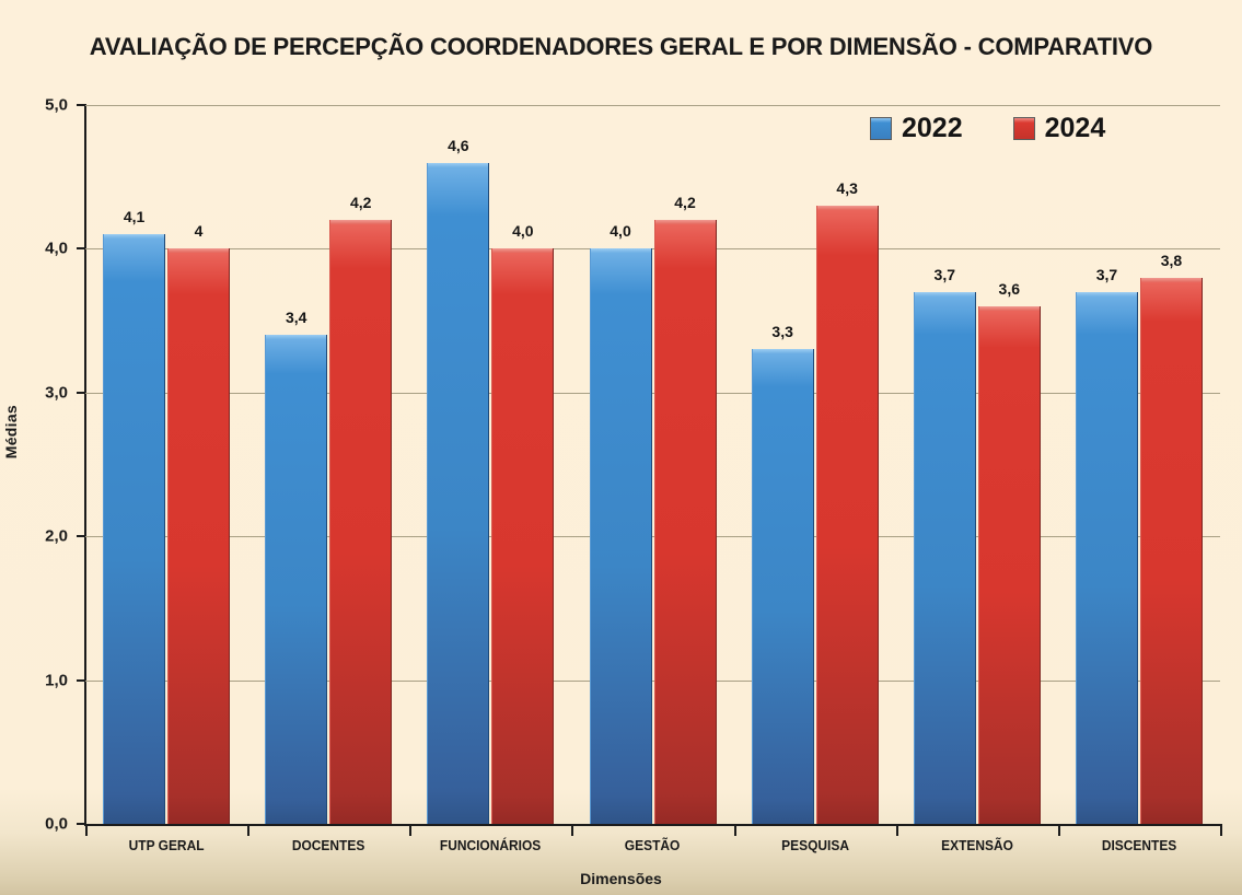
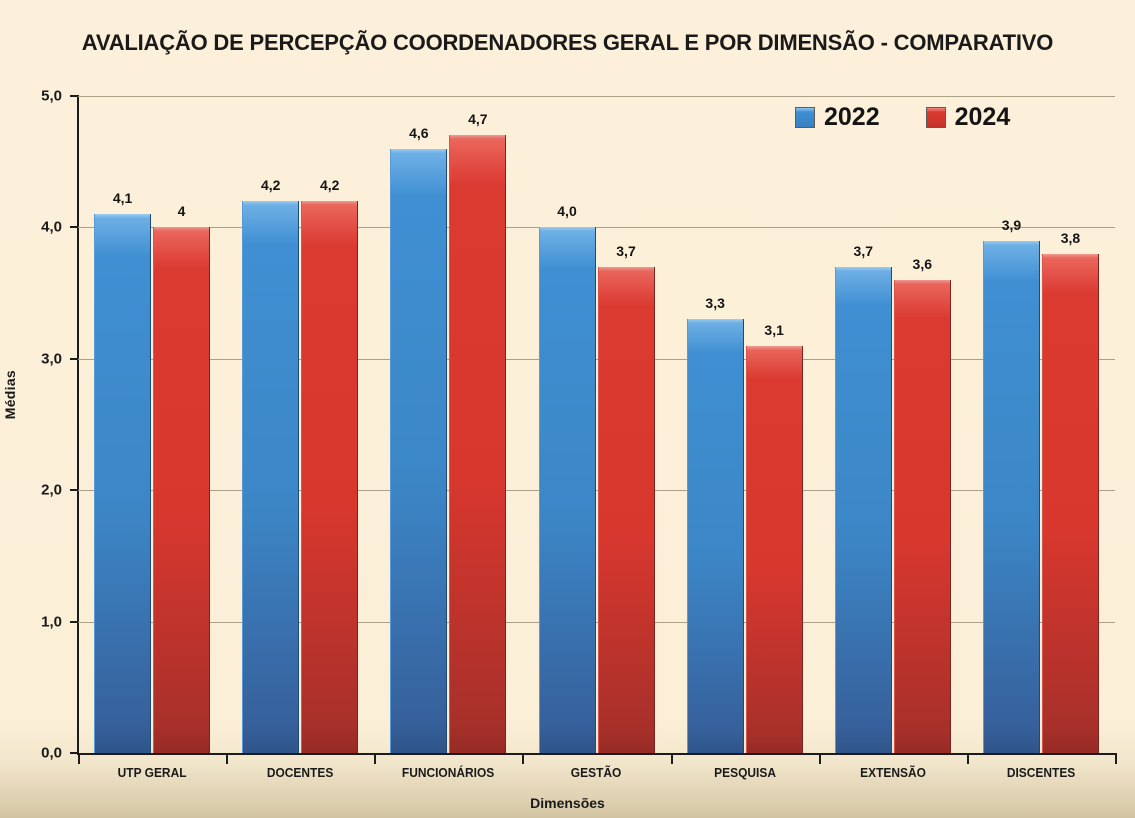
2022/DOCENTES: 3,4 -> 4,2
2024/FUNCIONÁRIOS: 4,0 -> 4,7
2024/GESTÃO: 4,2 -> 3,7
2024/PESQUISA: 4,3 -> 3,1
2022/DISCENTES: 3,7 -> 3,9
